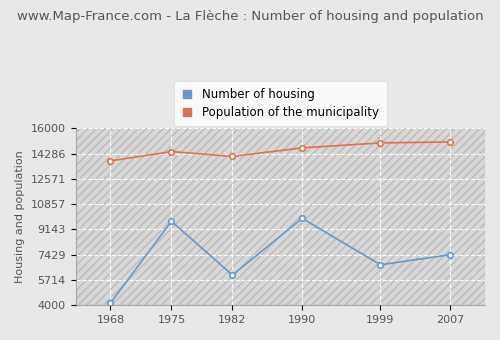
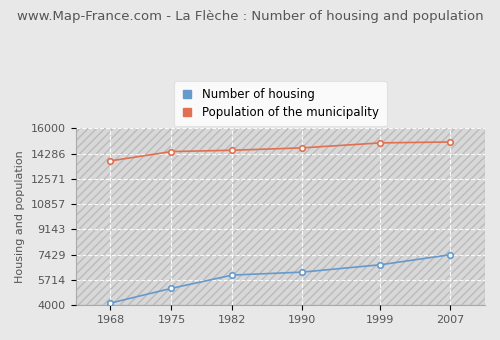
Number of housing/1975: 9700 -> 5200
Population of the municipality/1982: 14100 -> 14500
Number of housing/1990: 9900 -> 6200
